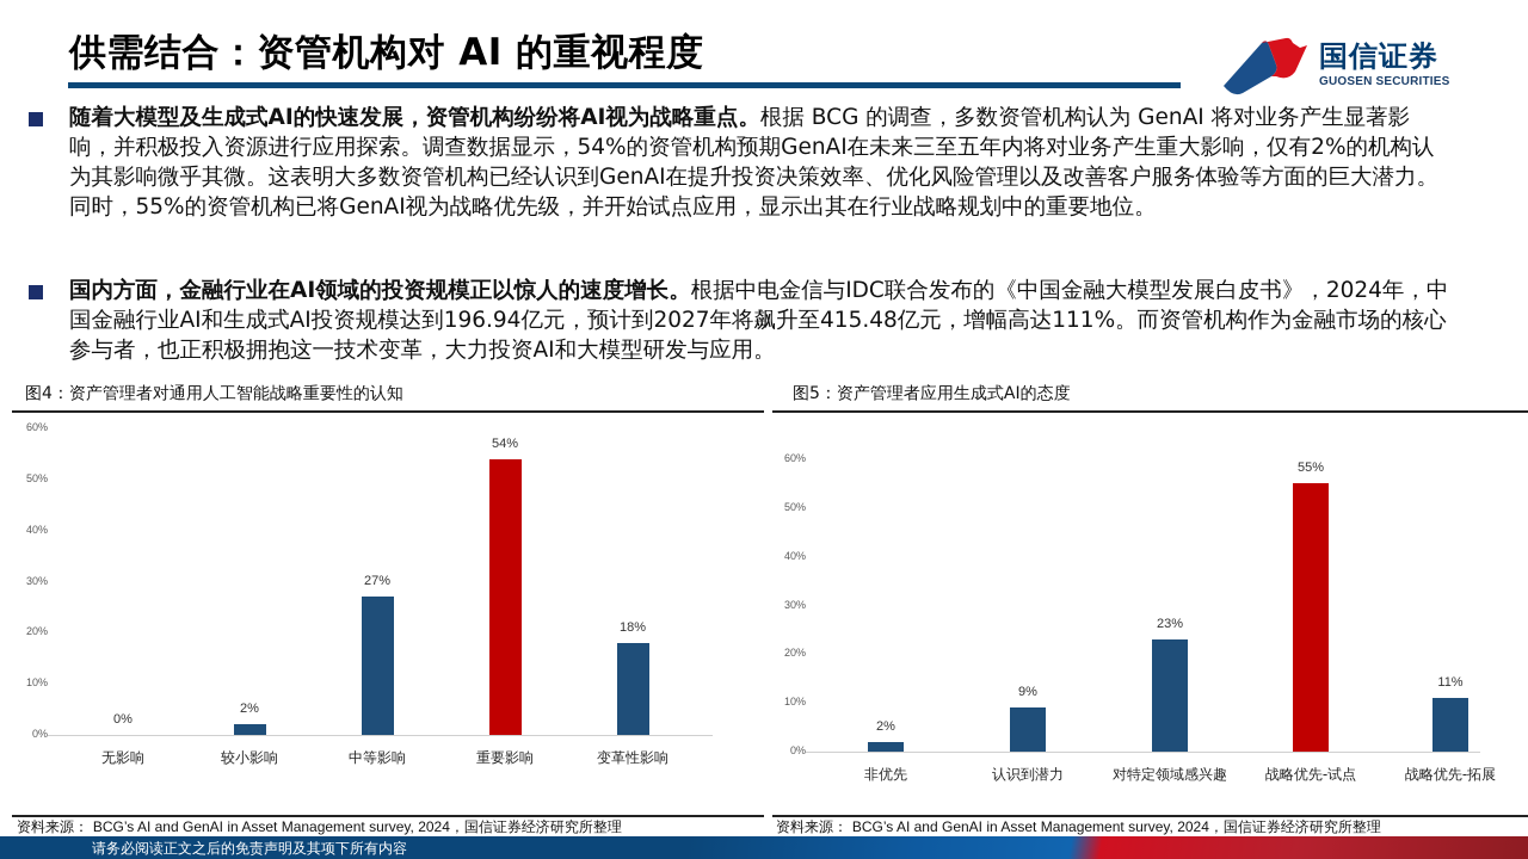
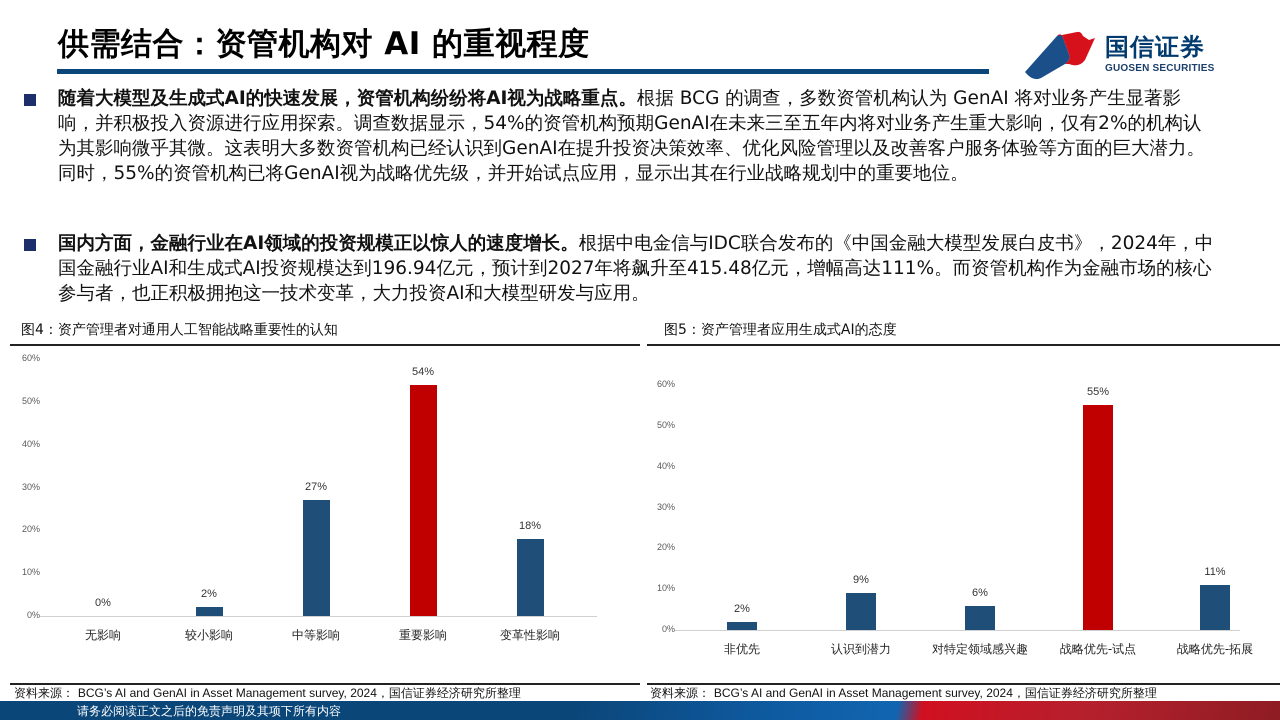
图5：资产管理者应用生成式AI的态度/对特定领域感兴趣: 23% -> 6%
